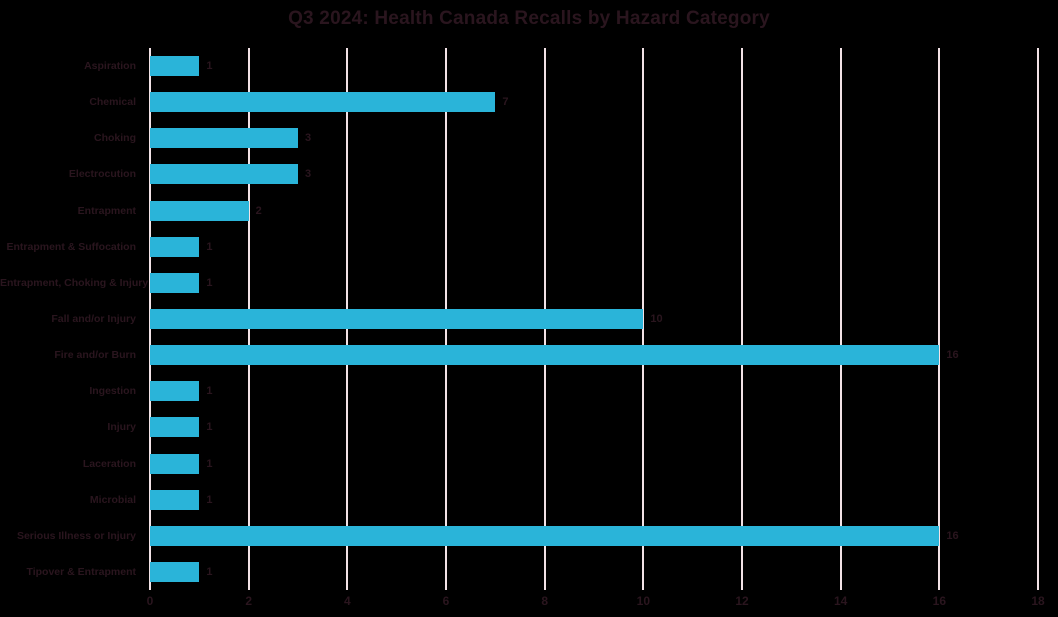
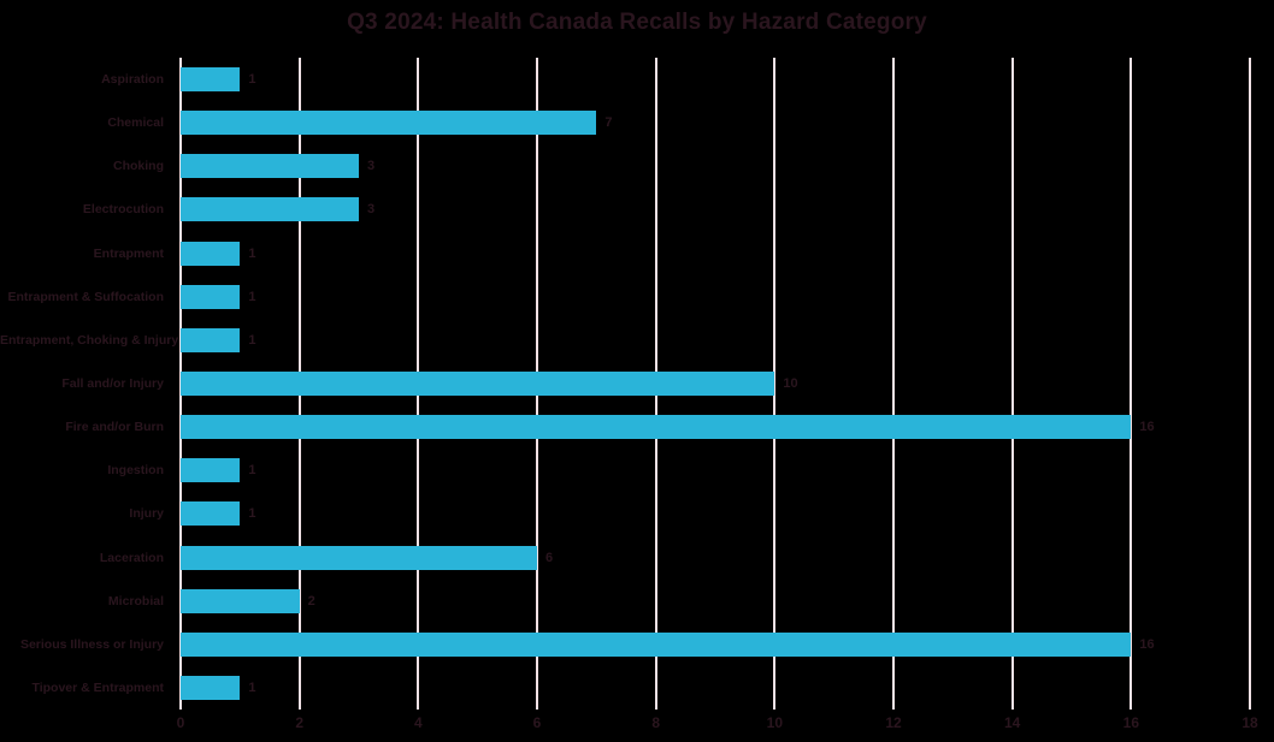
Entrapment: 2 -> 1
Laceration: 1 -> 6
Microbial: 1 -> 2
